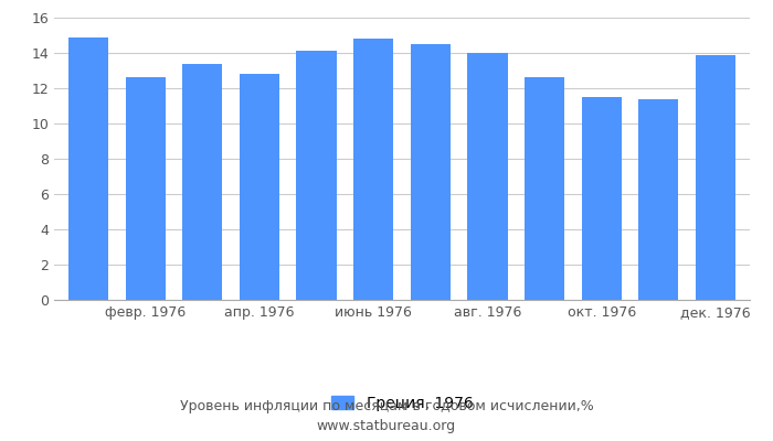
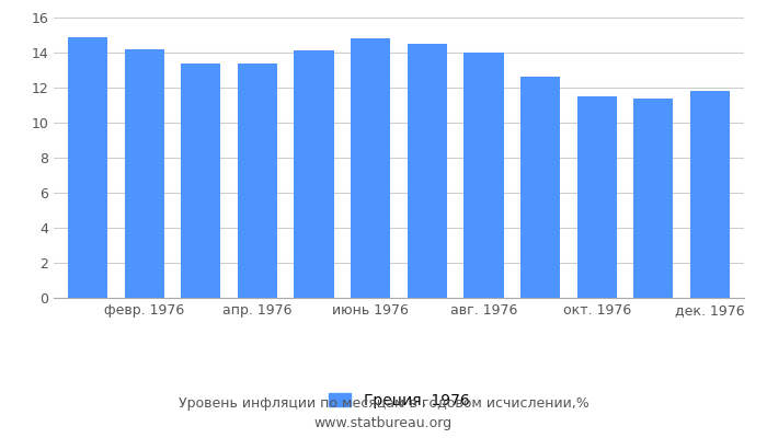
февр. 1976: 12.6 -> 14.2
апр. 1976: 12.8 -> 13.4
дек. 1976: 13.9 -> 11.8
